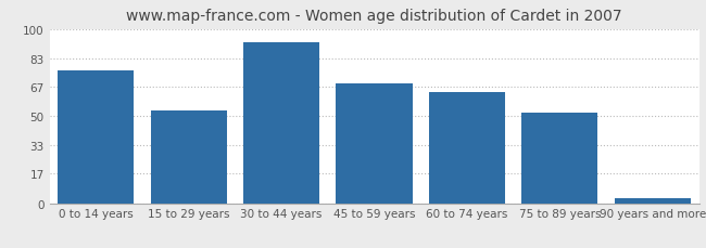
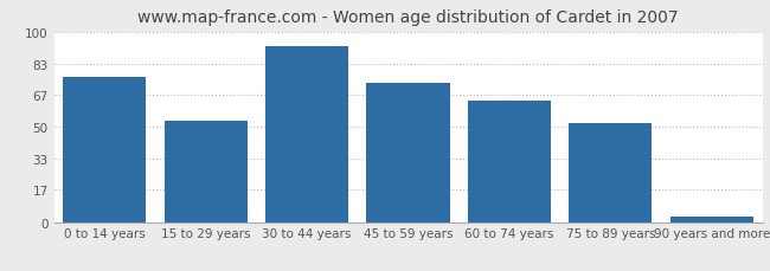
45 to 59 years: 69 -> 73
